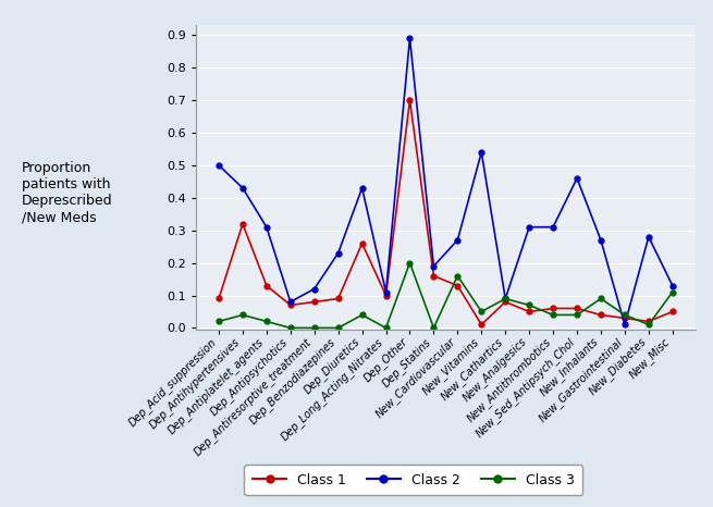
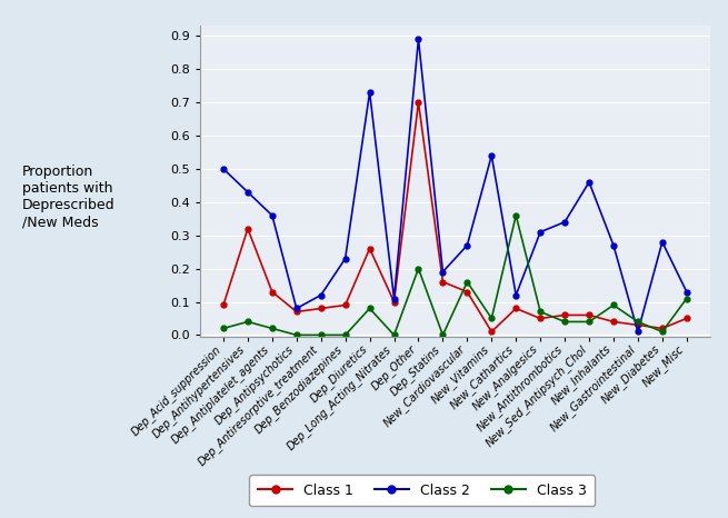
Class 2/Dep_Antiplatelet_agents: 0.31 -> 0.36
Class 2/Dep_Diuretics: 0.43 -> 0.73
Class 3/Dep_Diuretics: 0.04 -> 0.08
Class 2/New_Cathartics: 0.09 -> 0.12
Class 3/New_Cathartics: 0.09 -> 0.36
Class 2/New_Antithrombotics: 0.31 -> 0.34
